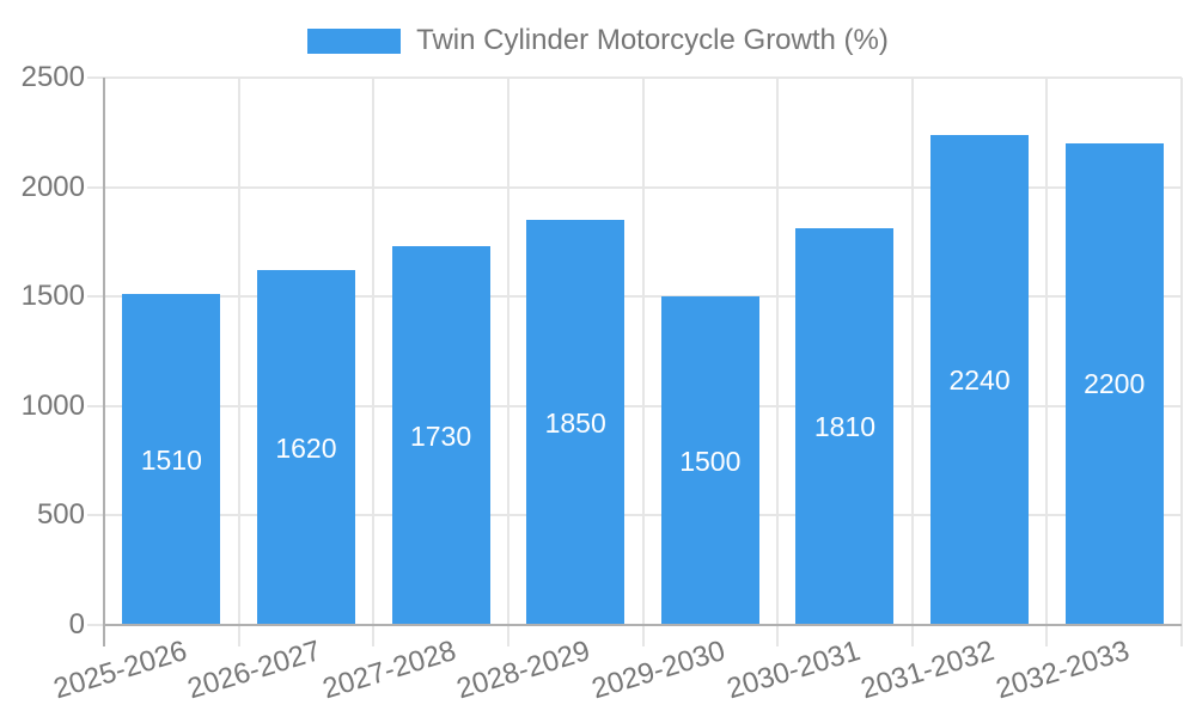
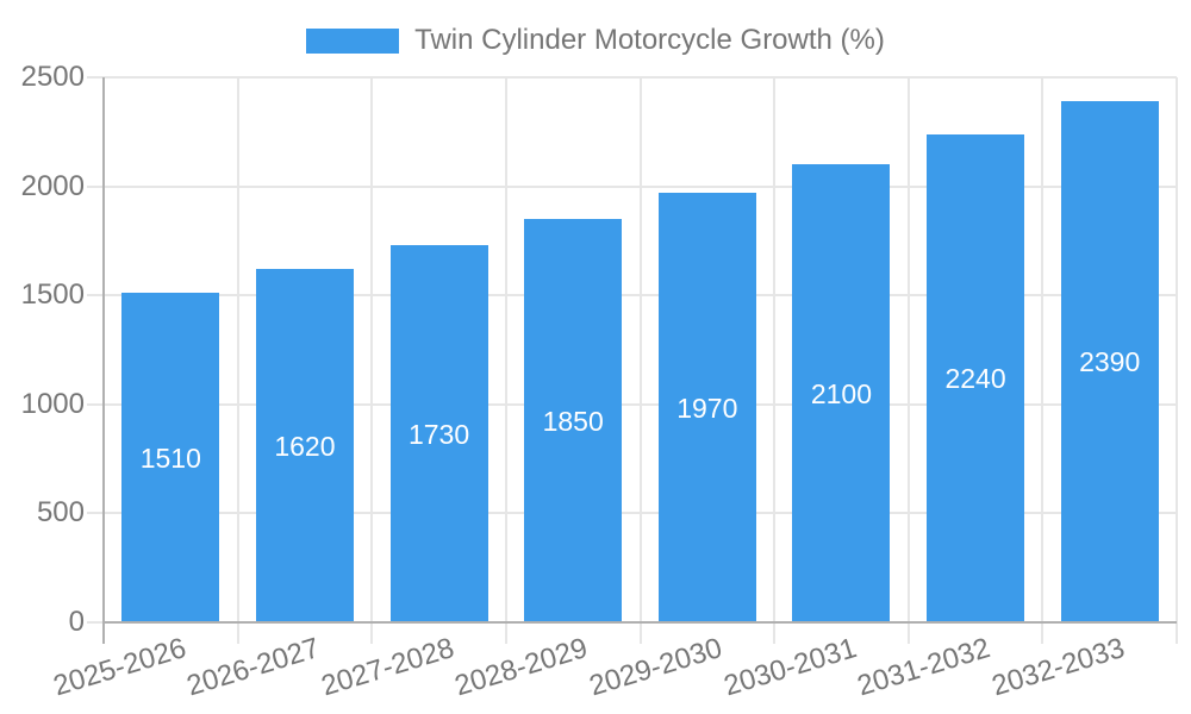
2029-2030: 1500 -> 1970
2030-2031: 1810 -> 2100
2032-2033: 2200 -> 2390
